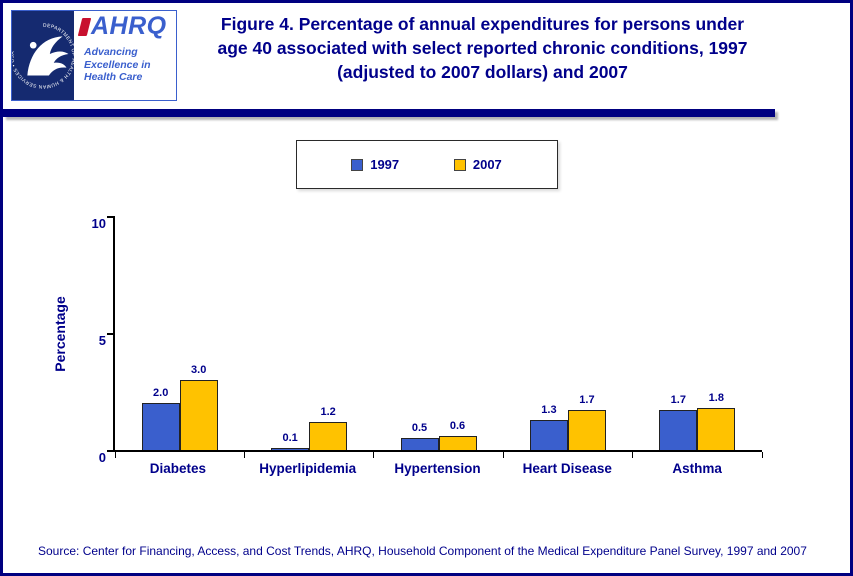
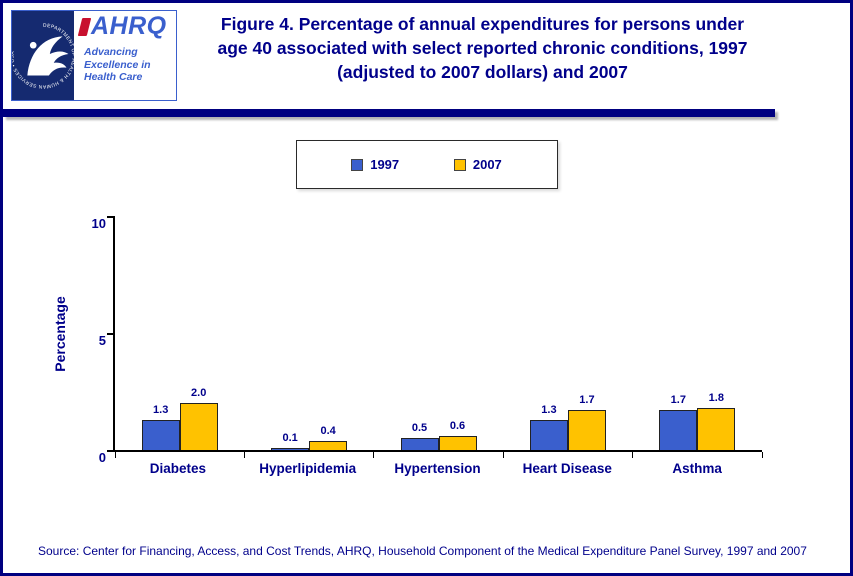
1997/Diabetes: 2.0 -> 1.3
2007/Diabetes: 3.0 -> 2.0
2007/Hyperlipidemia: 1.2 -> 0.4
